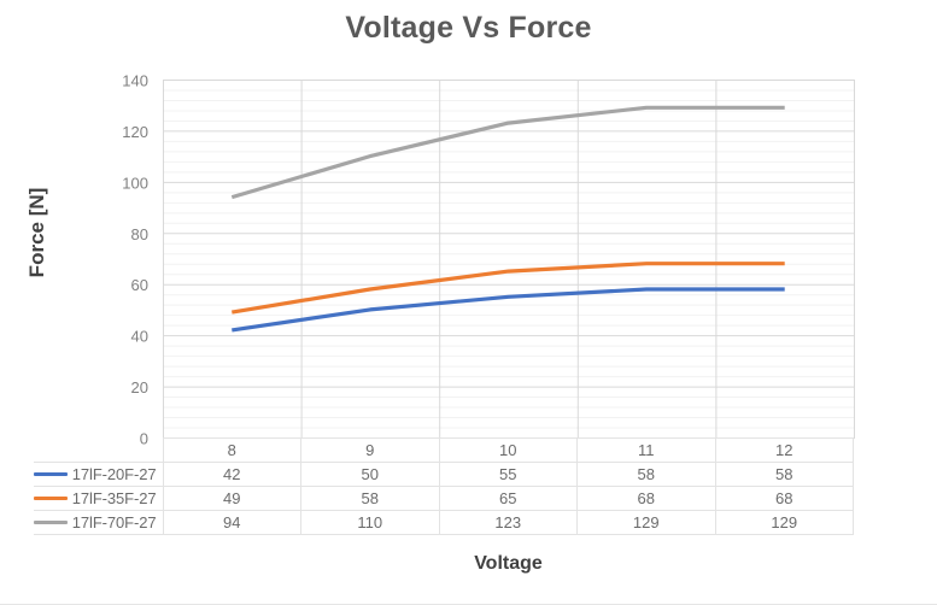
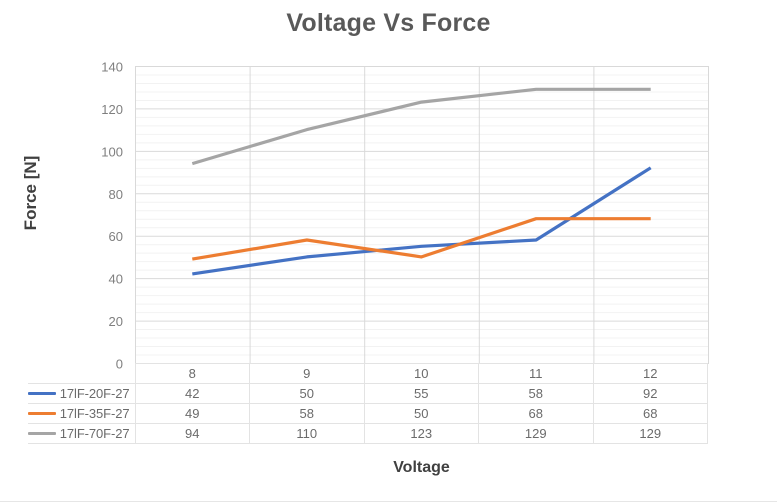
17lF-35F-27/10: 65 -> 50
17lF-20F-27/12: 58 -> 92
